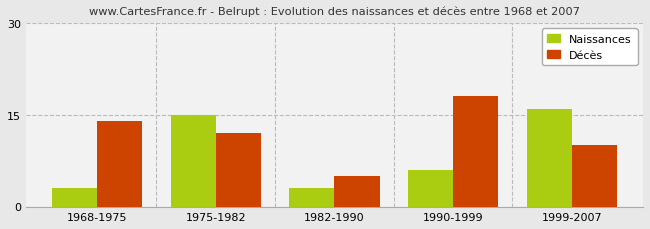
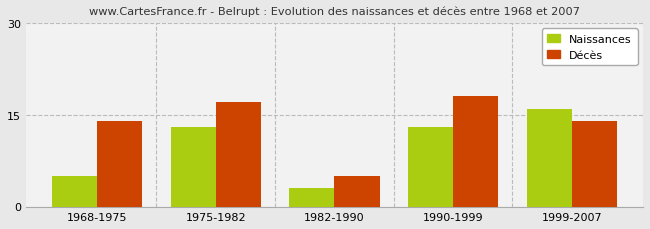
Naissances/1968-1975: 3 -> 5
Naissances/1975-1982: 15 -> 13
Décès/1975-1982: 12 -> 17
Naissances/1990-1999: 6 -> 13
Décès/1999-2007: 10 -> 14
